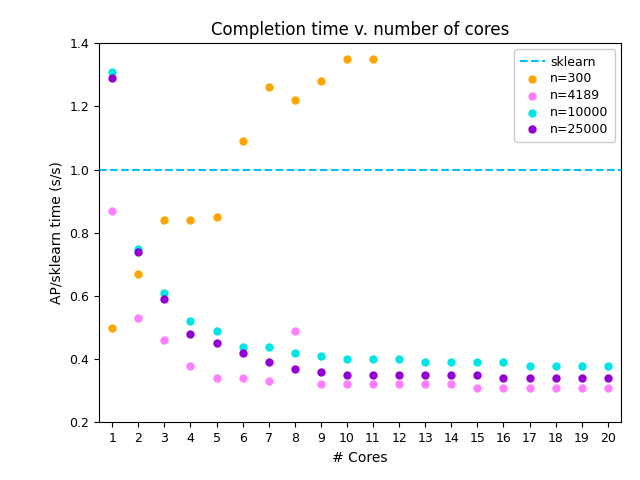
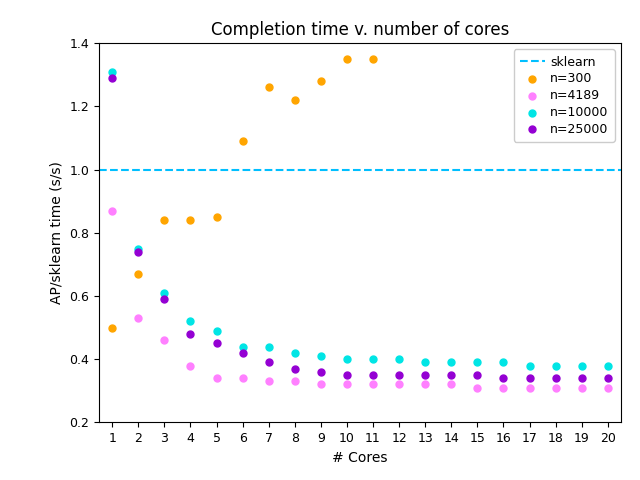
n=4189/8: 0.49 -> 0.33
